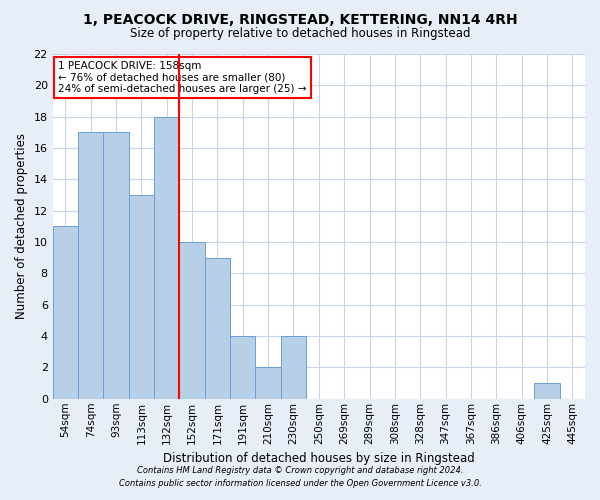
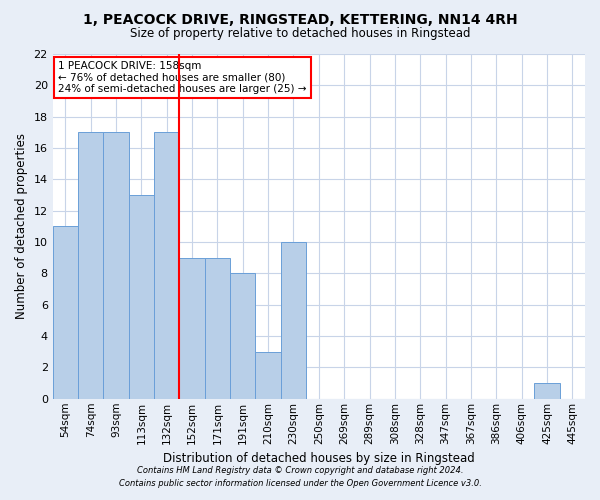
132sqm: 18 -> 17
152sqm: 10 -> 9
191sqm: 4 -> 8
210sqm: 2 -> 3
230sqm: 4 -> 10
